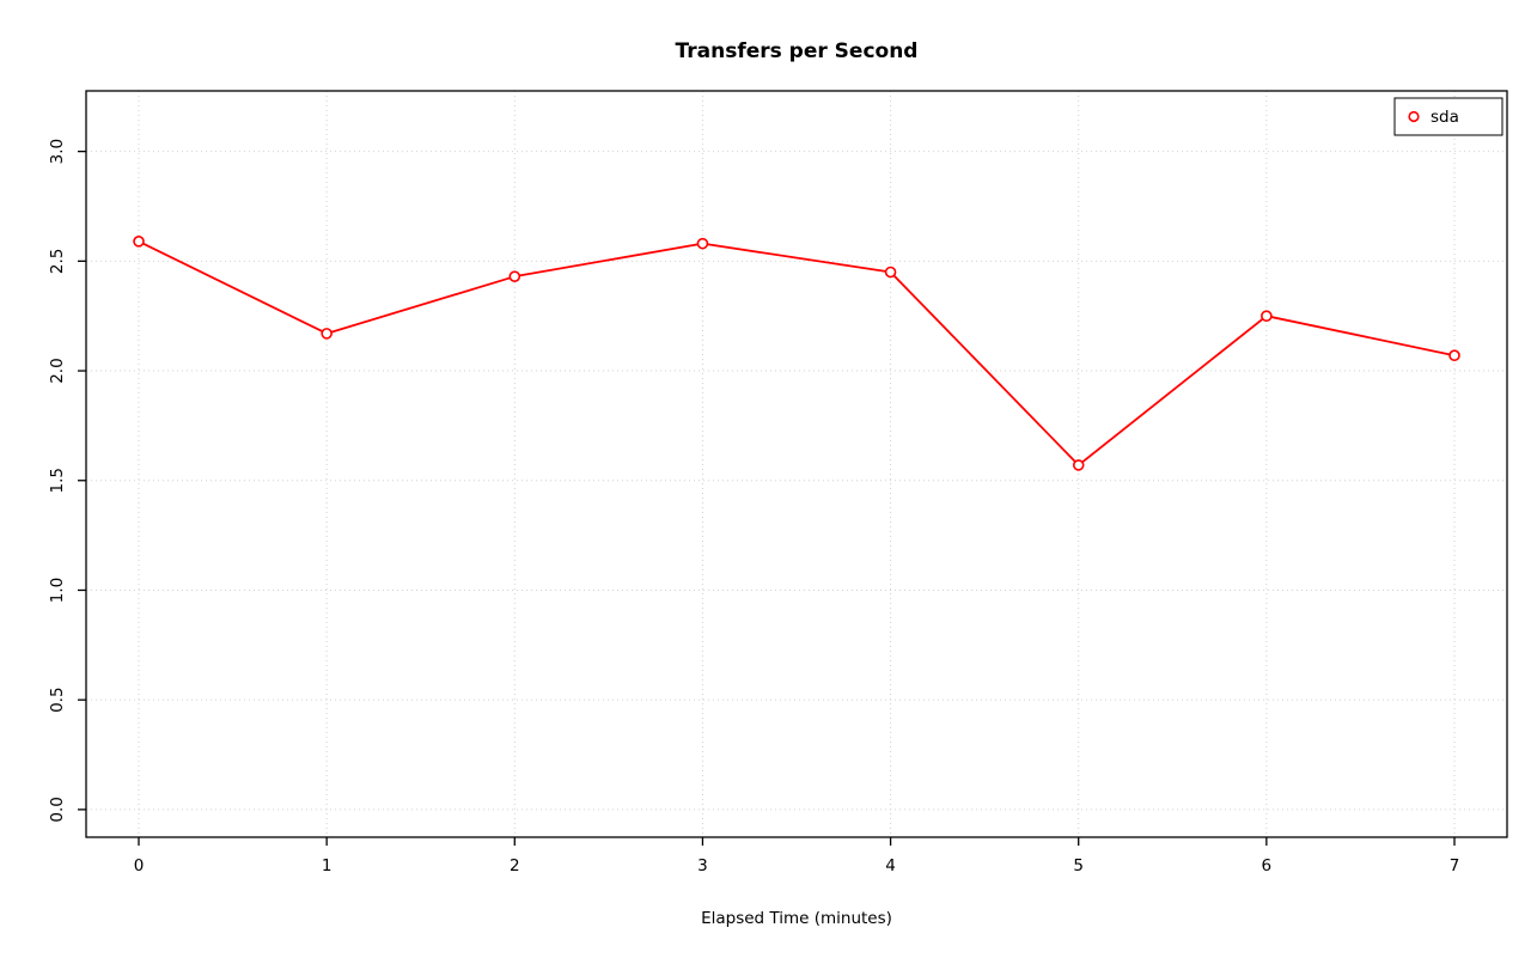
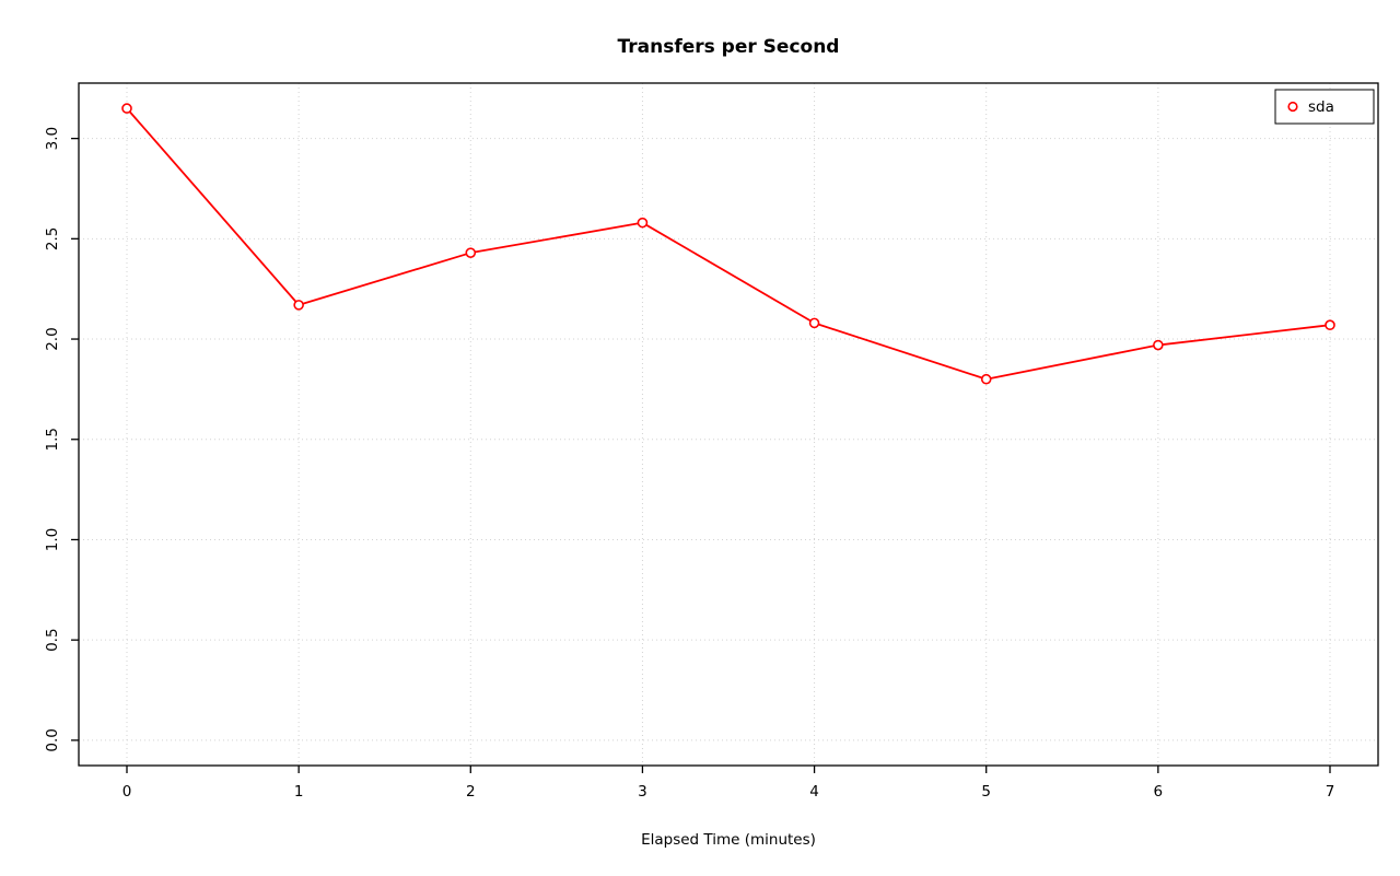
0: 2.59 -> 3.15
4: 2.45 -> 2.08
5: 1.57 -> 1.80
6: 2.25 -> 1.97
